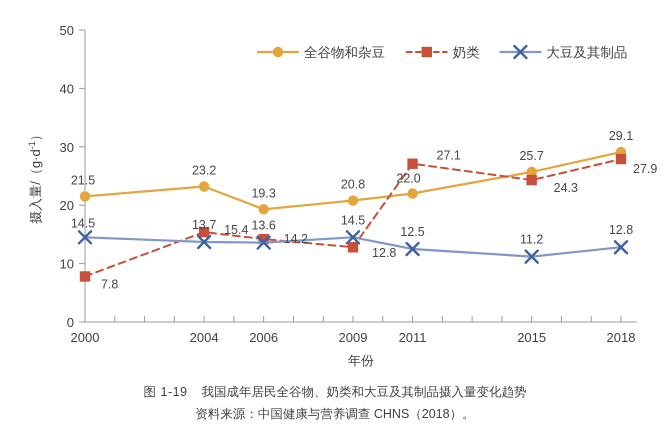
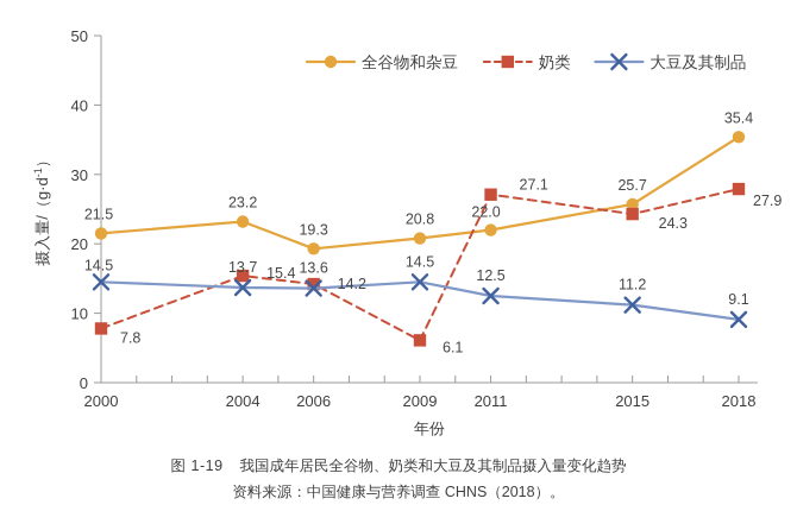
奶类/2009: 12.8 -> 6.1
全谷物和杂豆/2018: 29.1 -> 35.4
大豆及其制品/2018: 12.8 -> 9.1
